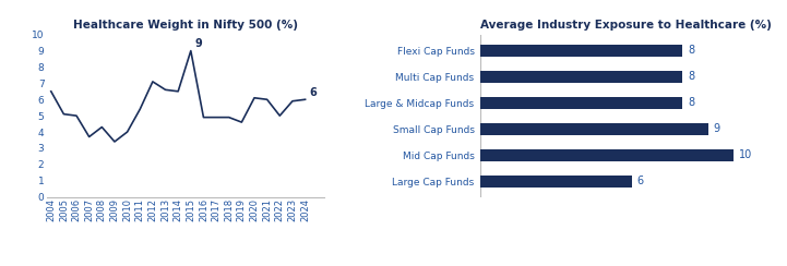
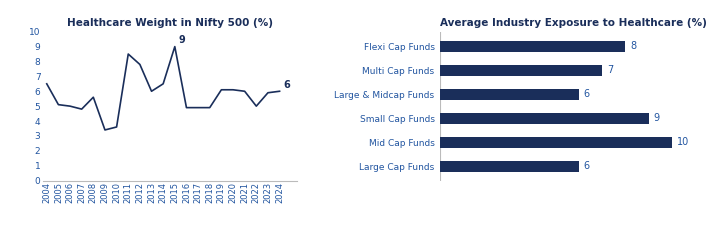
Healthcare Weight in Nifty 500 (%)/2007: 3.7 -> 4.8
Healthcare Weight in Nifty 500 (%)/2008: 4.3 -> 5.6
Healthcare Weight in Nifty 500 (%)/2010: 4.0 -> 3.6
Healthcare Weight in Nifty 500 (%)/2011: 5.4 -> 8.5
Healthcare Weight in Nifty 500 (%)/2012: 7.1 -> 7.8
Healthcare Weight in Nifty 500 (%)/2013: 6.6 -> 6.0
Healthcare Weight in Nifty 500 (%)/2019: 4.6 -> 6.1
Average Industry Exposure to Healthcare (%)/Multi Cap Funds: 8 -> 7
Average Industry Exposure to Healthcare (%)/Large & Midcap Funds: 8 -> 6
